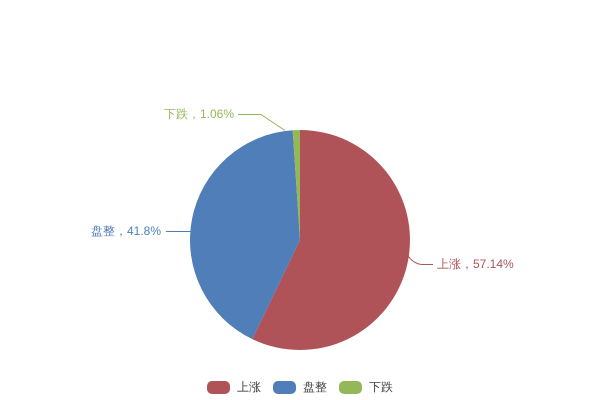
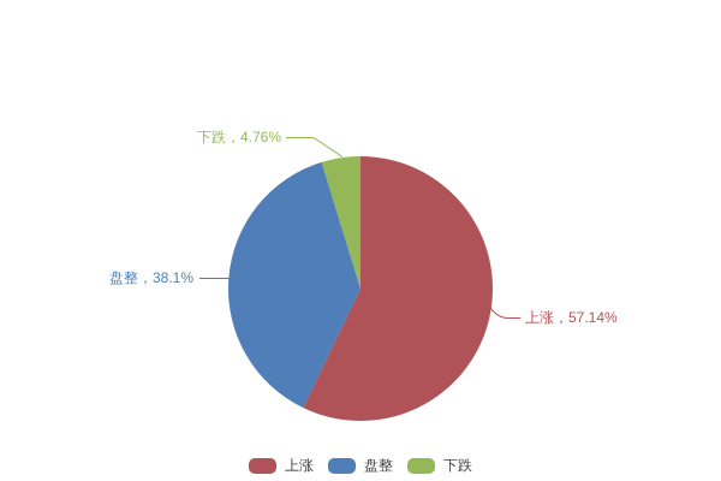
盘整: 41.8 -> 38.1
下跌: 1.06 -> 4.76
